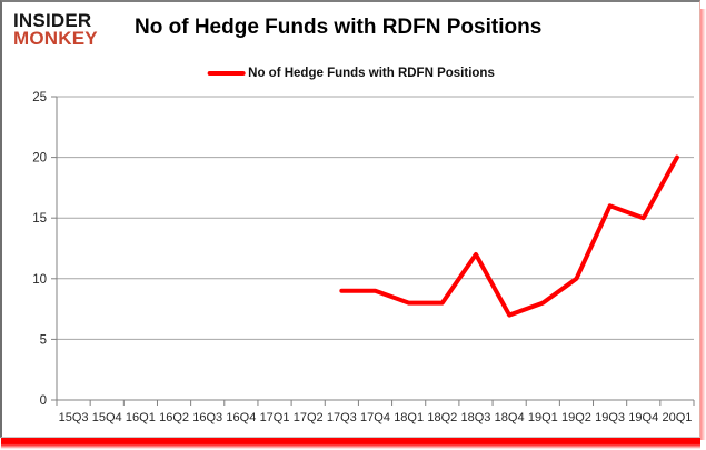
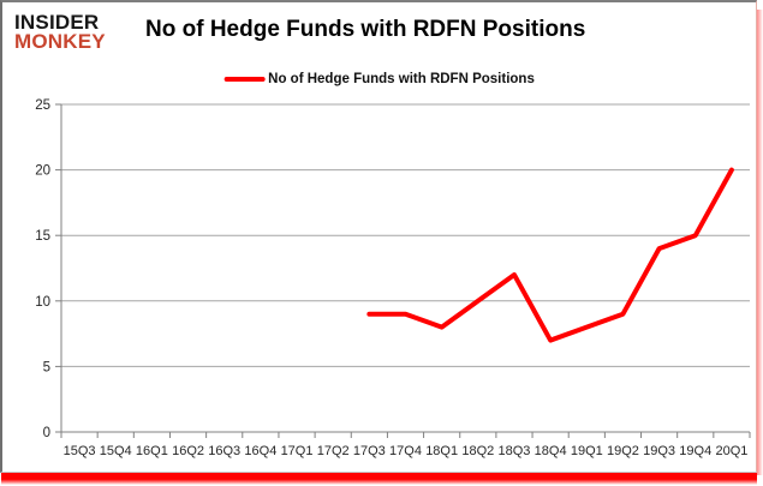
18Q2: 8 -> 10
19Q2: 10 -> 9
19Q3: 16 -> 14
